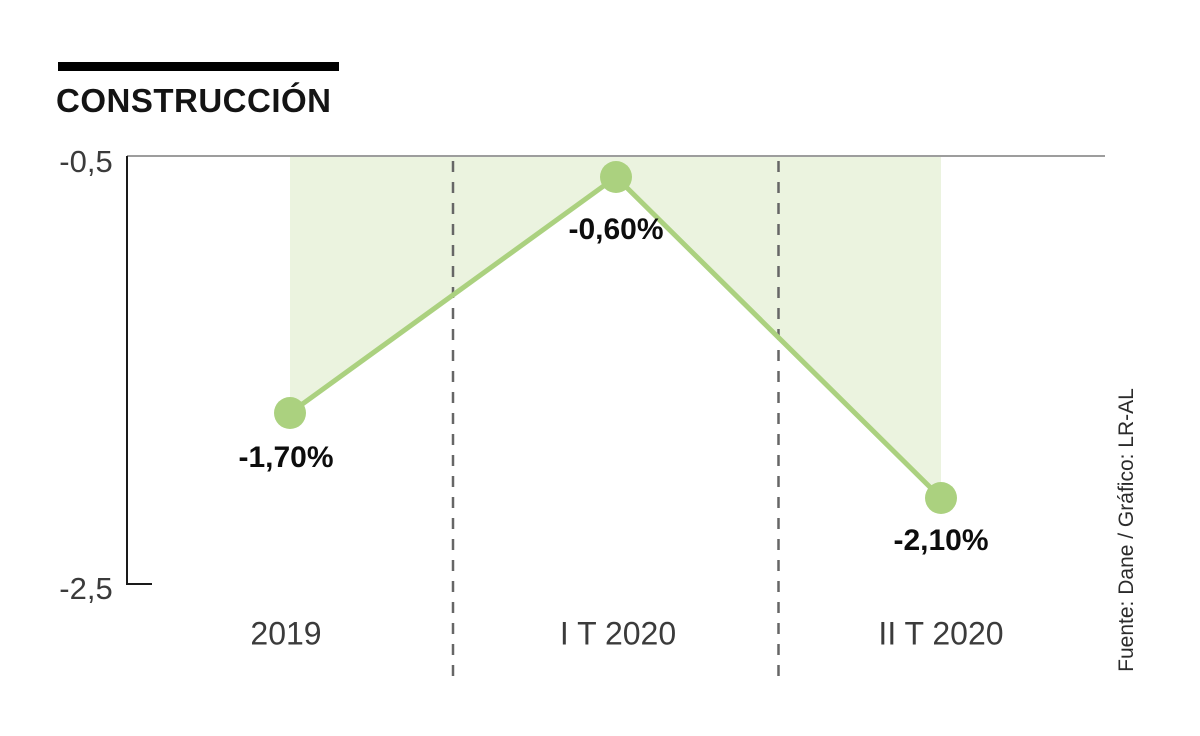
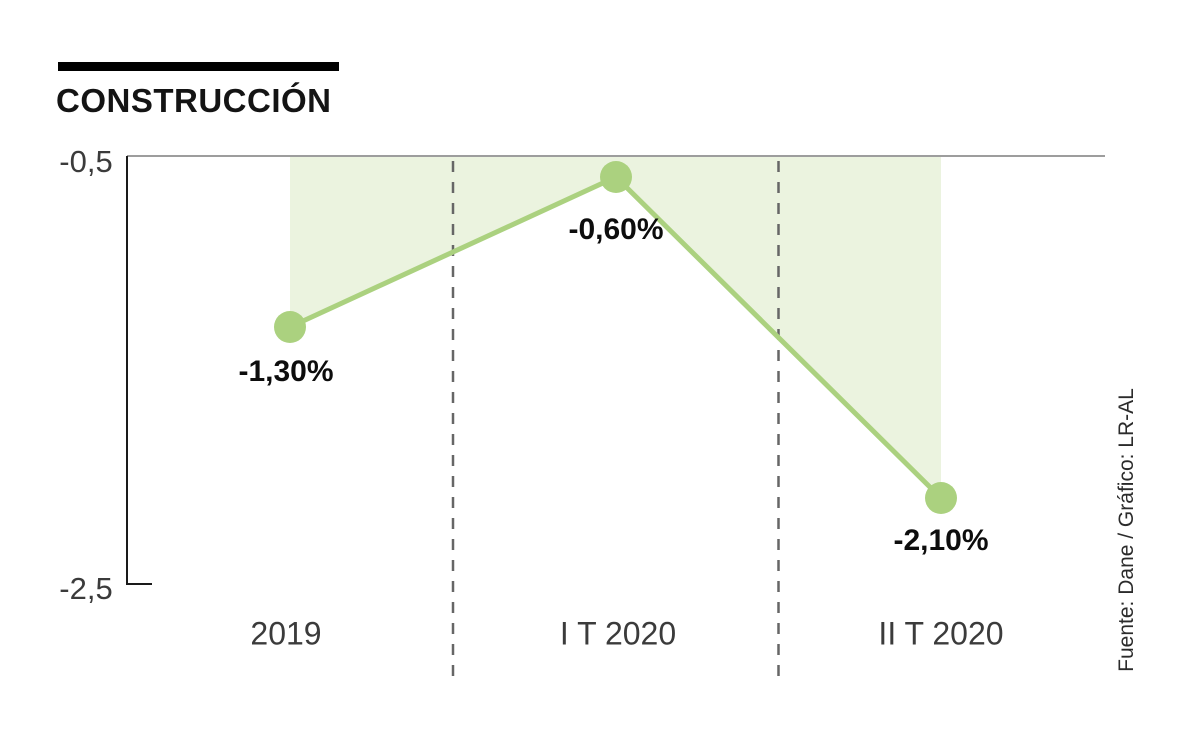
2019: -1,70% -> -1,30%
